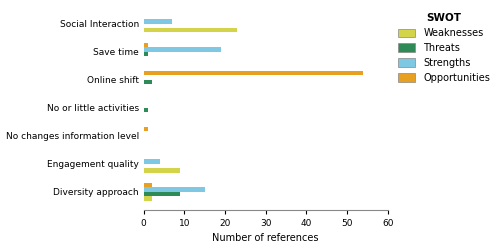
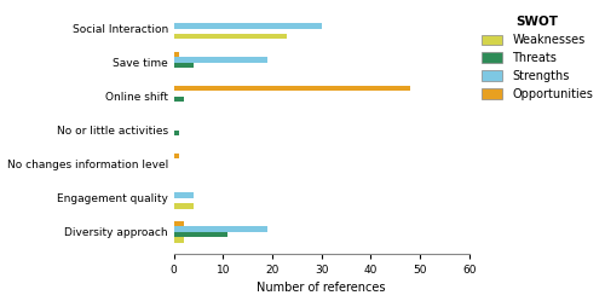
Strengths/Social Interaction: 7 -> 30
Threats/Save time: 1 -> 4
Opportunities/Online shift: 54 -> 48
Weaknesses/Engagement quality: 9 -> 4
Strengths/Diversity approach: 15 -> 19
Threats/Diversity approach: 9 -> 11
